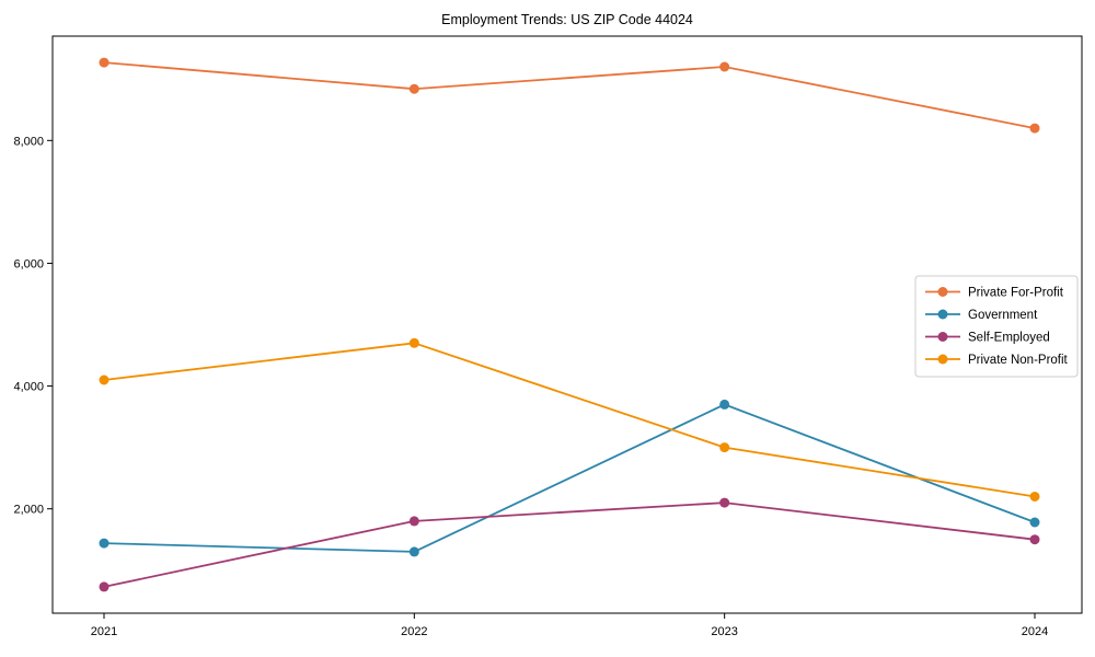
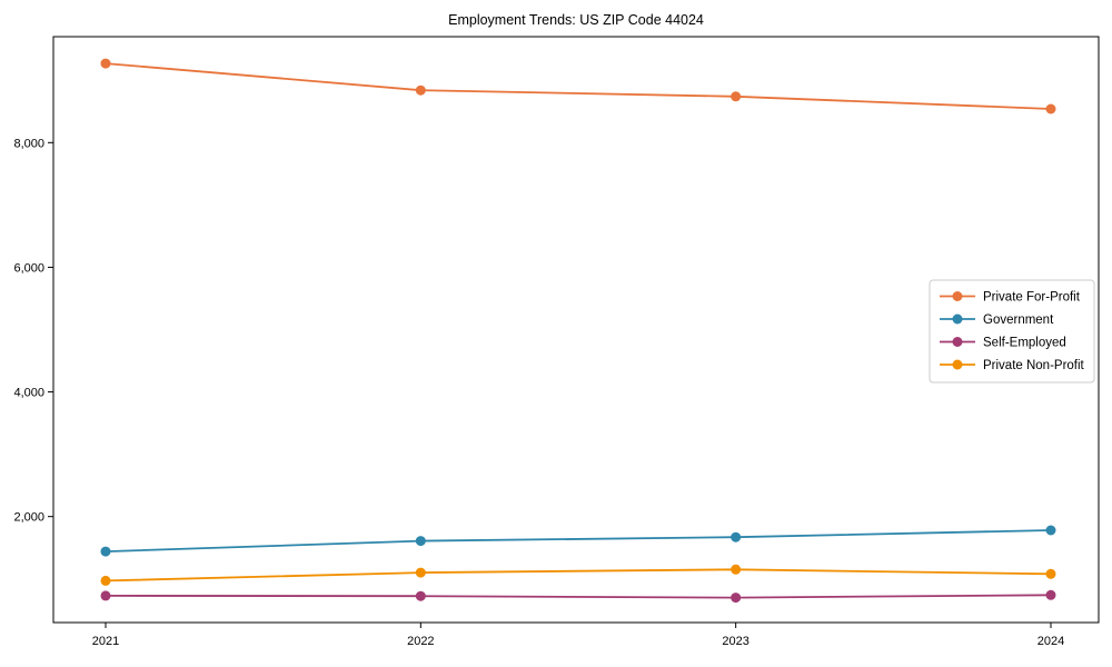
Private Non-Profit/2021: 4100 -> 1000
Government/2022: 1300 -> 1600
Self-Employed/2022: 1800 -> 700
Private Non-Profit/2022: 4700 -> 1100
Private For-Profit/2023: 9200 -> 8700
Government/2023: 3700 -> 1700
Self-Employed/2023: 2100 -> 700
Private Non-Profit/2023: 3000 -> 1200
Private For-Profit/2024: 8200 -> 8500
Self-Employed/2024: 1500 -> 700
Private Non-Profit/2024: 2200 -> 1100
